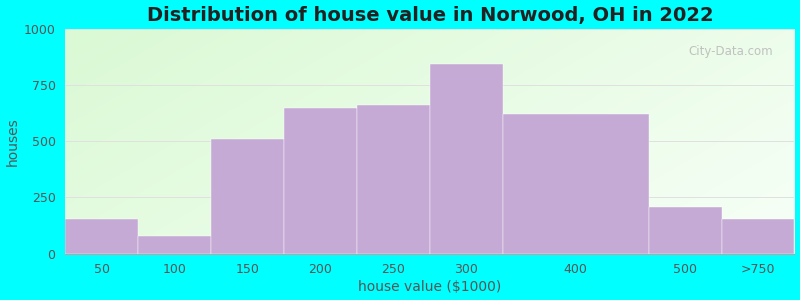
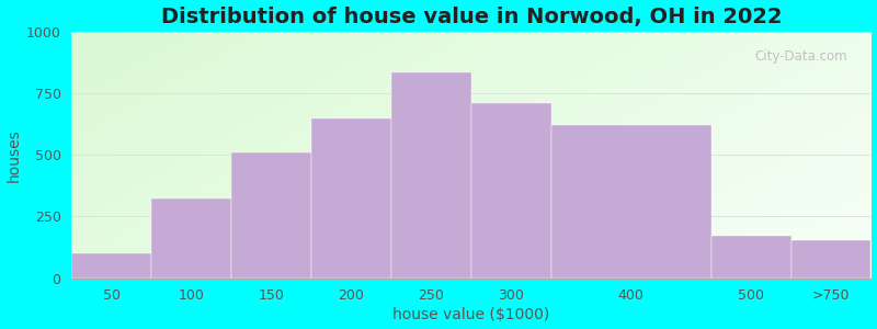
50: 155 -> 100
100: 80 -> 325
250: 660 -> 835
300: 845 -> 710
500: 205 -> 170
